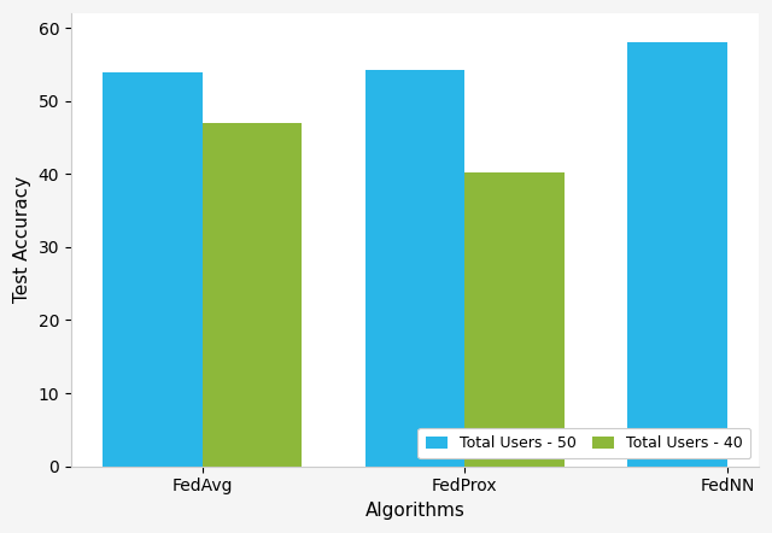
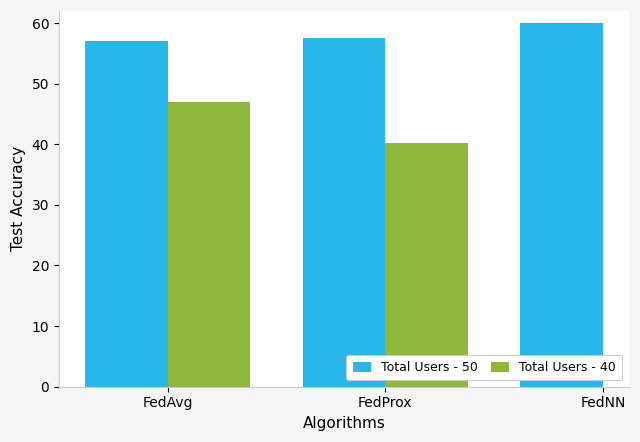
Total Users - 50/FedAvg: 54.0 -> 57.0
Total Users - 50/FedProx: 54.2 -> 57.5
Total Users - 50/FedNN: 58.0 -> 60.0
